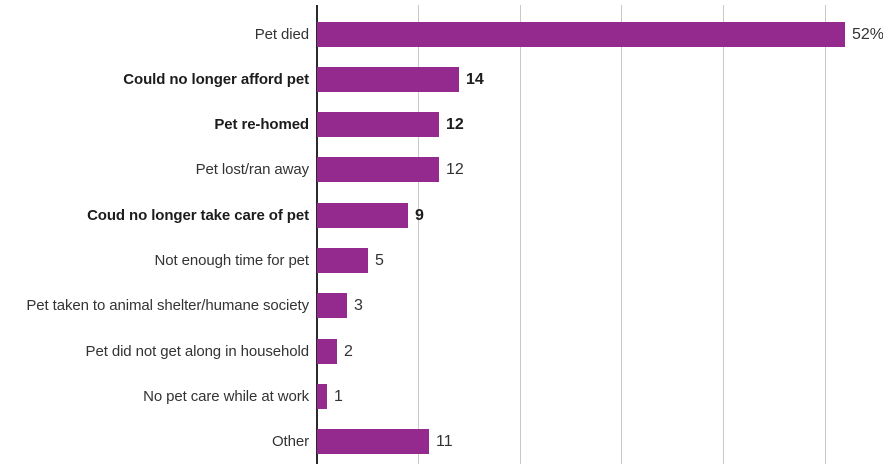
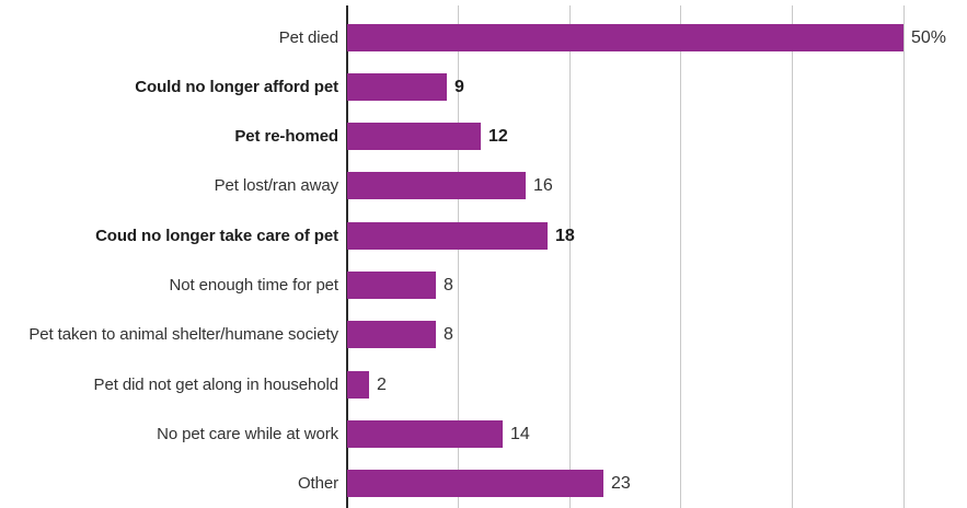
Pet died: 52% -> 50%
Could no longer afford pet: 14 -> 9
Pet lost/ran away: 12 -> 16
Coud no longer take care of pet: 9 -> 18
Not enough time for pet: 5 -> 8
Pet taken to animal shelter/humane society: 3 -> 8
No pet care while at work: 1 -> 14
Other: 11 -> 23
